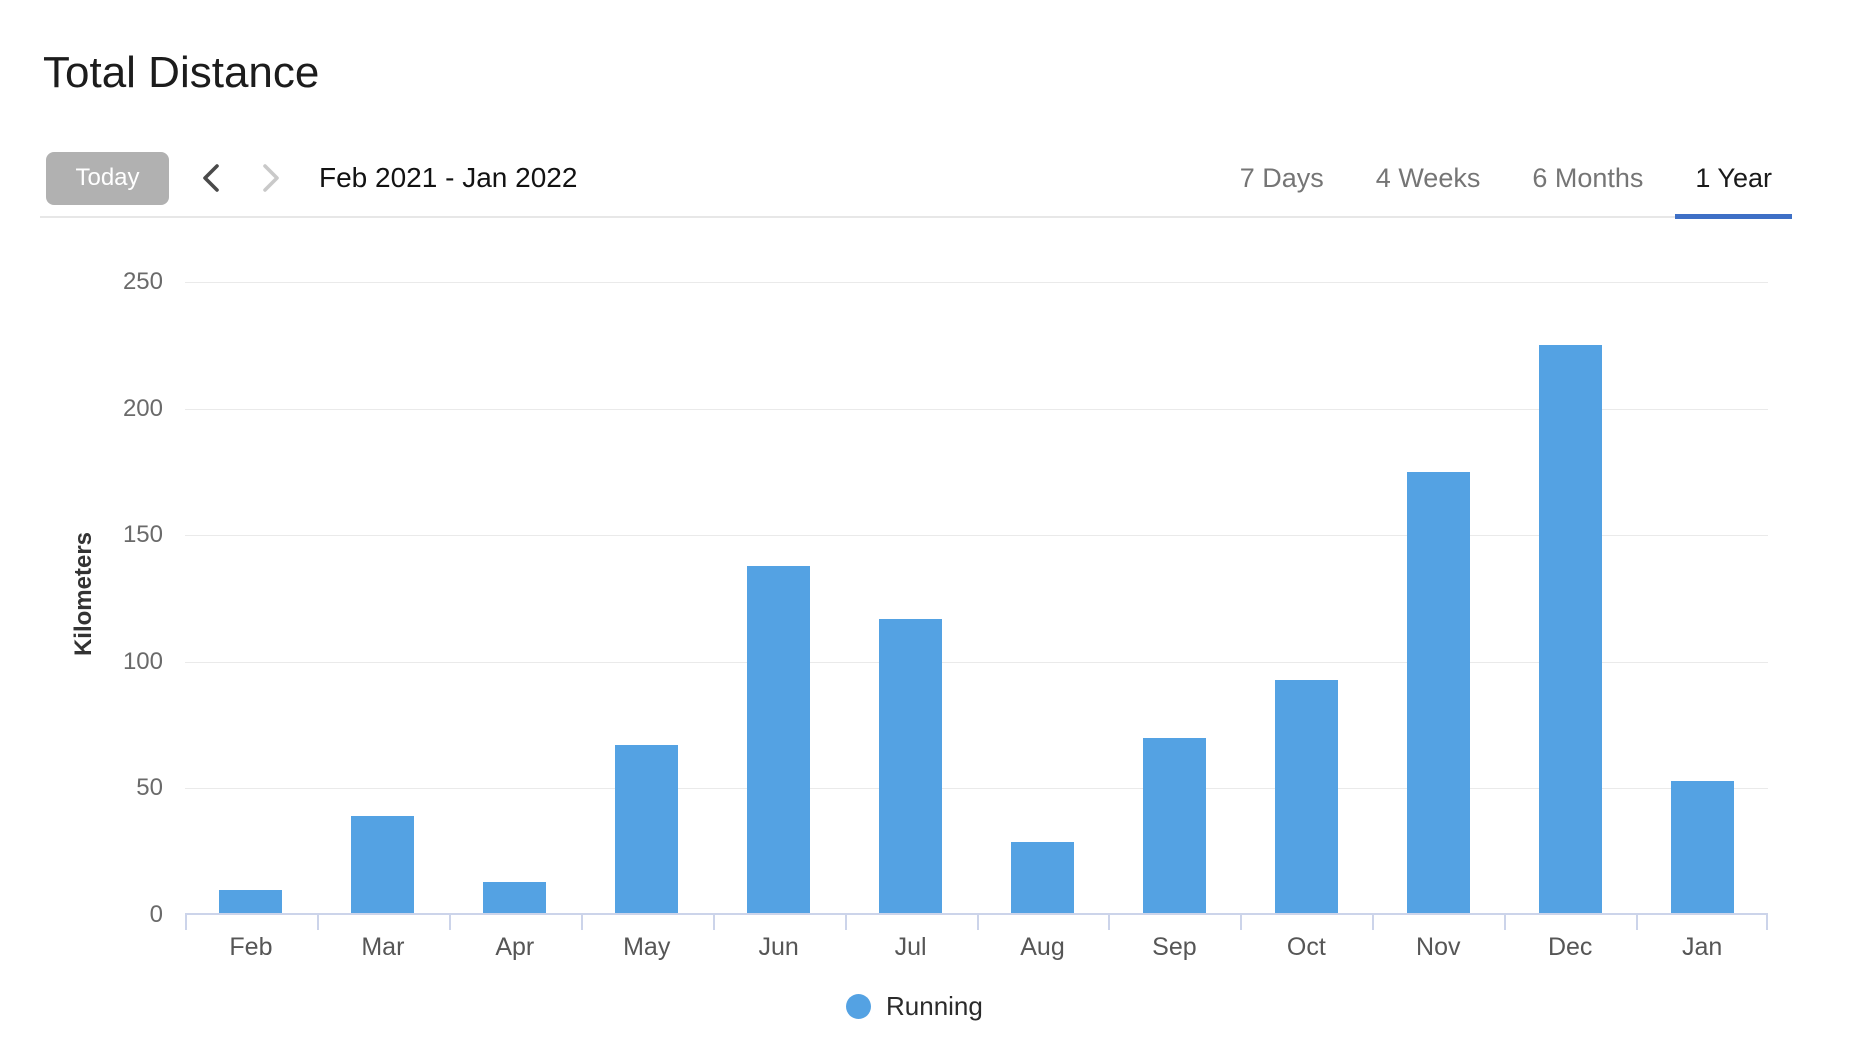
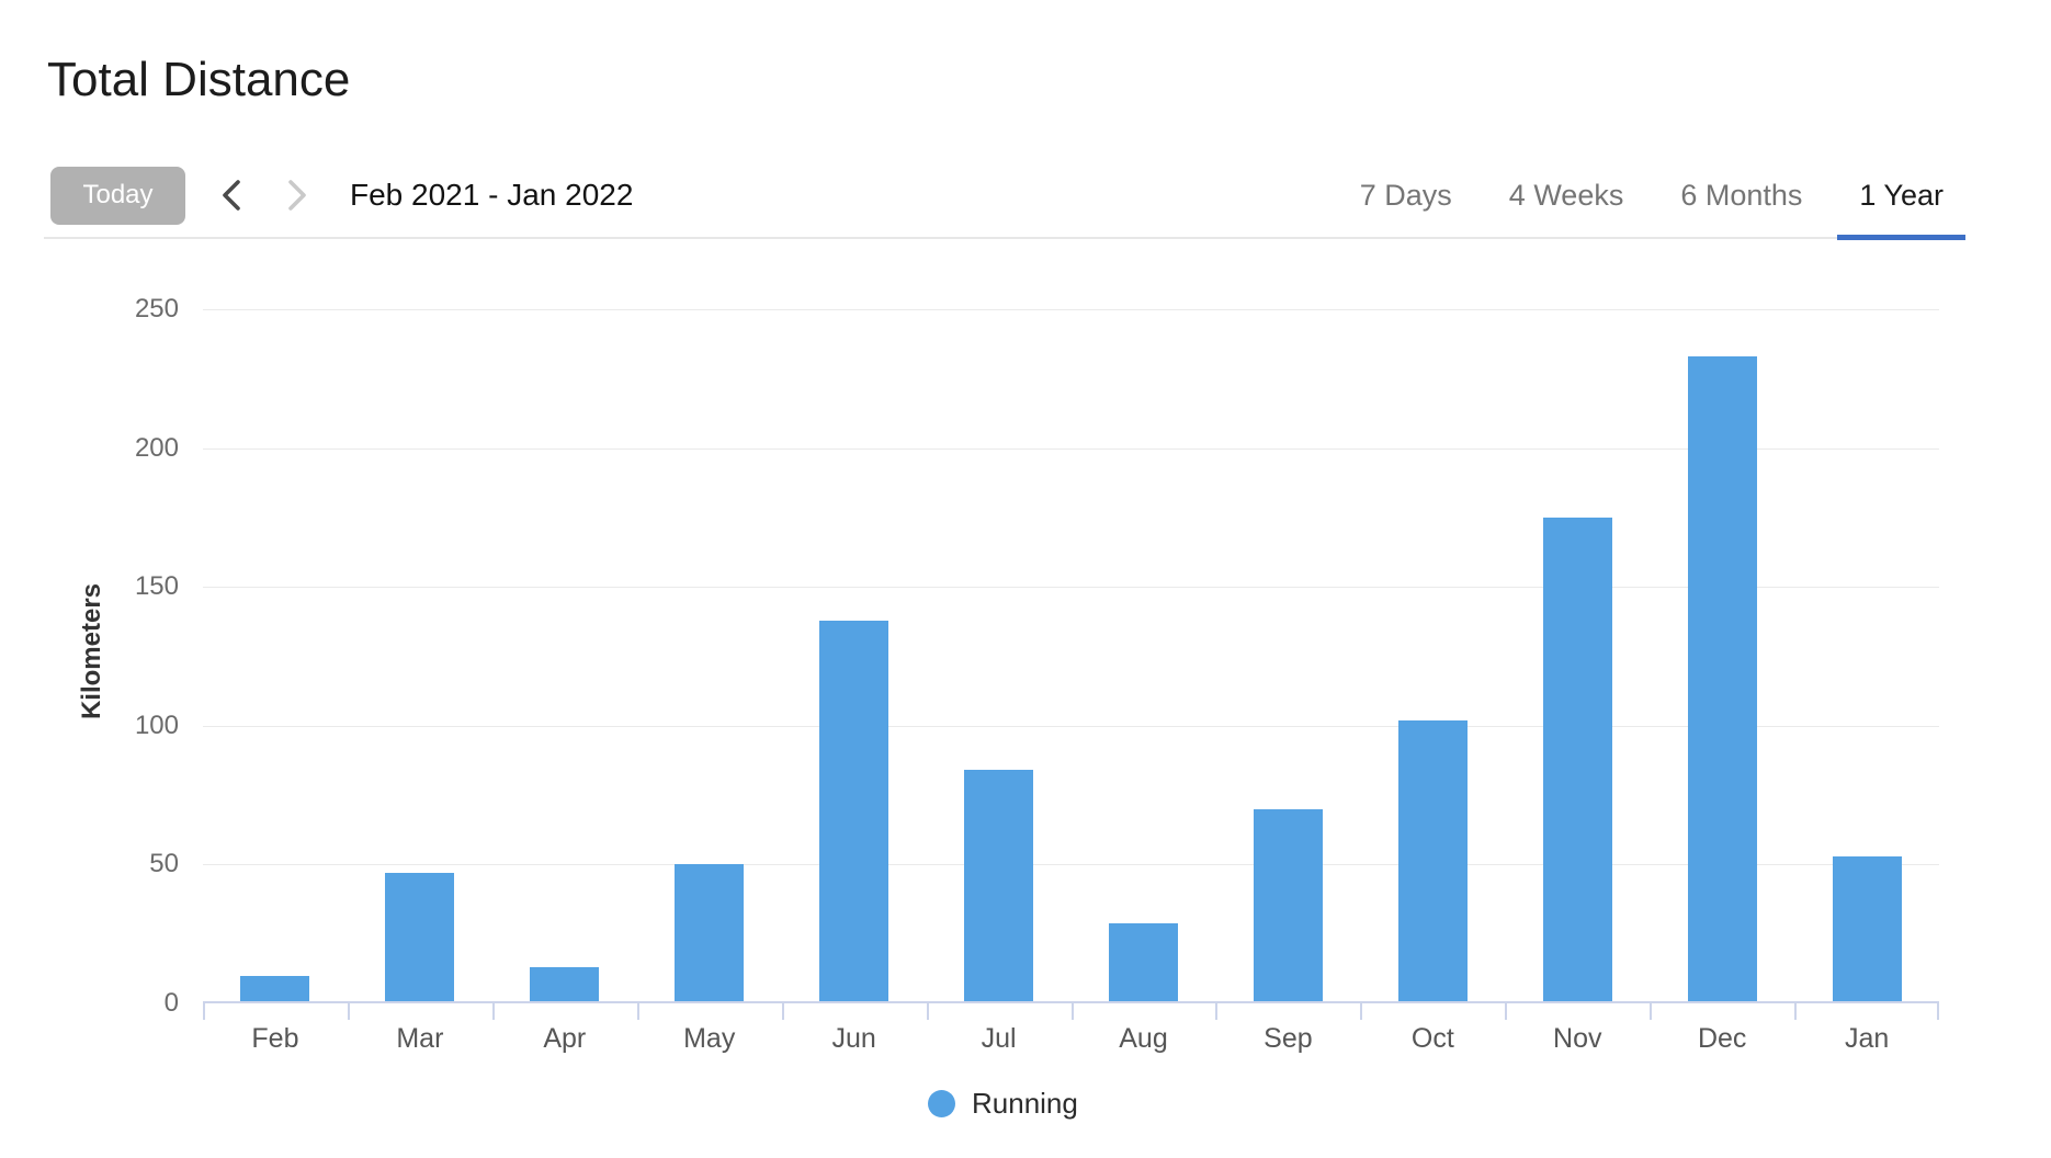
Mar: 39 -> 47
May: 67 -> 50
Jul: 117 -> 84
Oct: 93 -> 102
Dec: 225 -> 233
